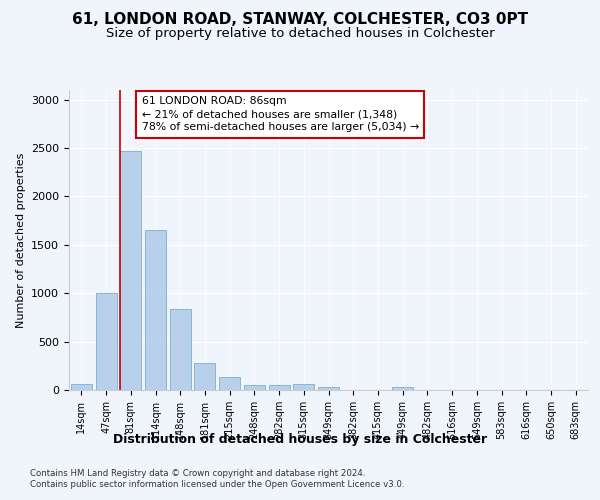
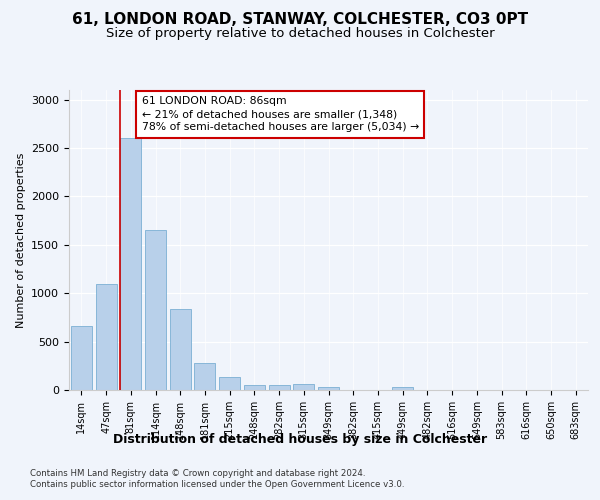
14sqm: 60 -> 660
47sqm: 1000 -> 1100
81sqm: 2470 -> 2600
